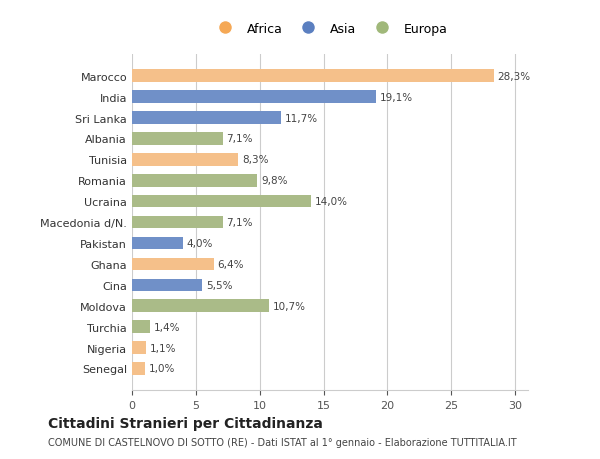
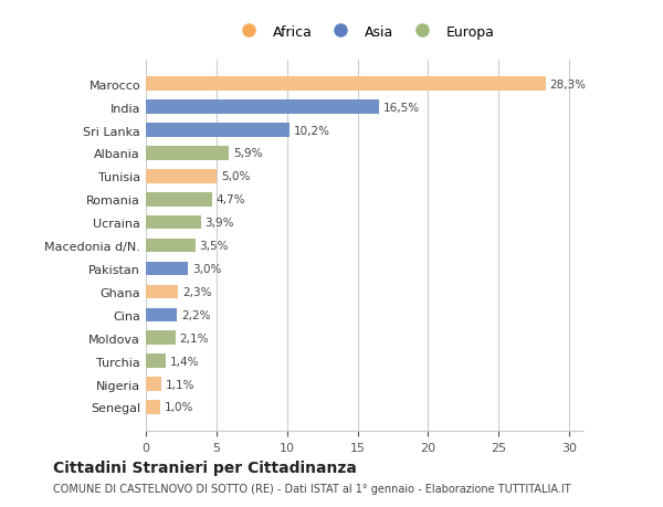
India: 19,1% -> 16,5%
Sri Lanka: 11,7% -> 10,2%
Albania: 7,1% -> 5,9%
Tunisia: 8,3% -> 5,0%
Romania: 9,8% -> 4,7%
Ucraina: 14,0% -> 3,9%
Macedonia d/N.: 7,1% -> 3,5%
Pakistan: 4,0% -> 3,0%
Ghana: 6,4% -> 2,3%
Cina: 5,5% -> 2,2%
Moldova: 10,7% -> 2,1%
